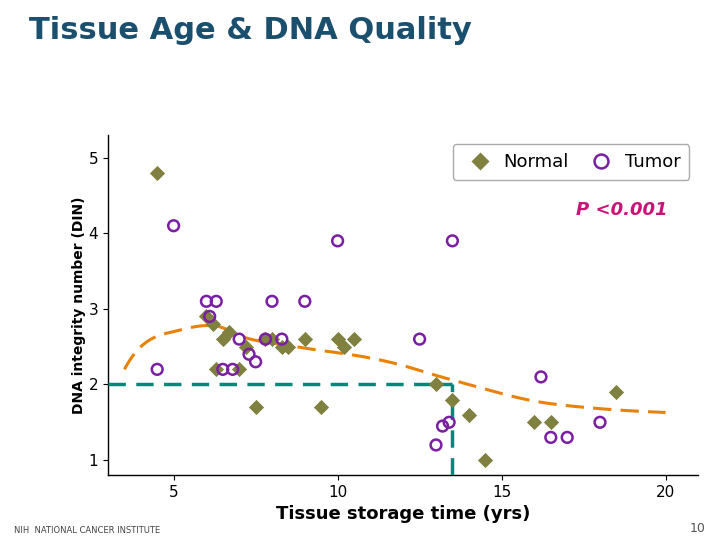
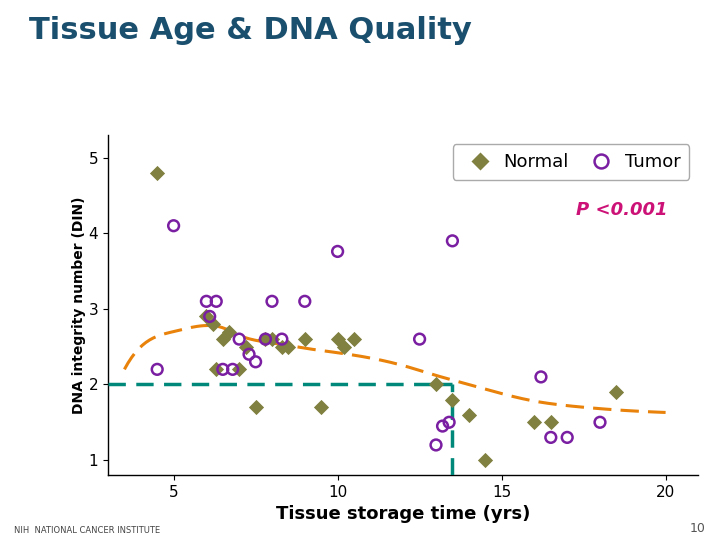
Tumor/10: 3.90 -> 3.76
